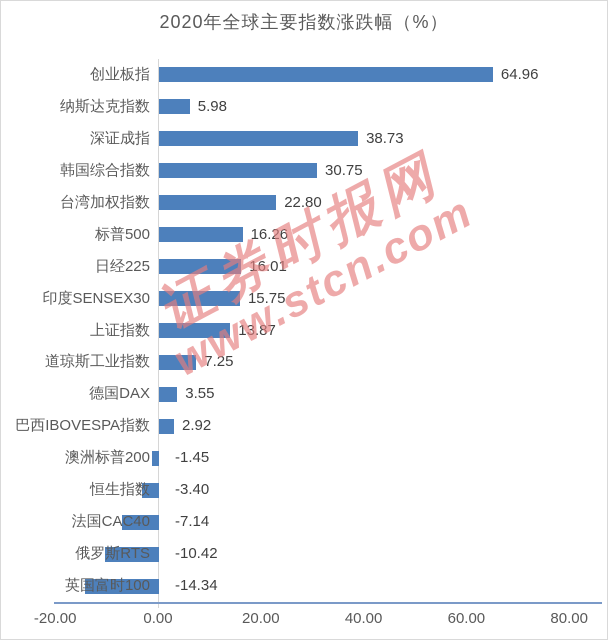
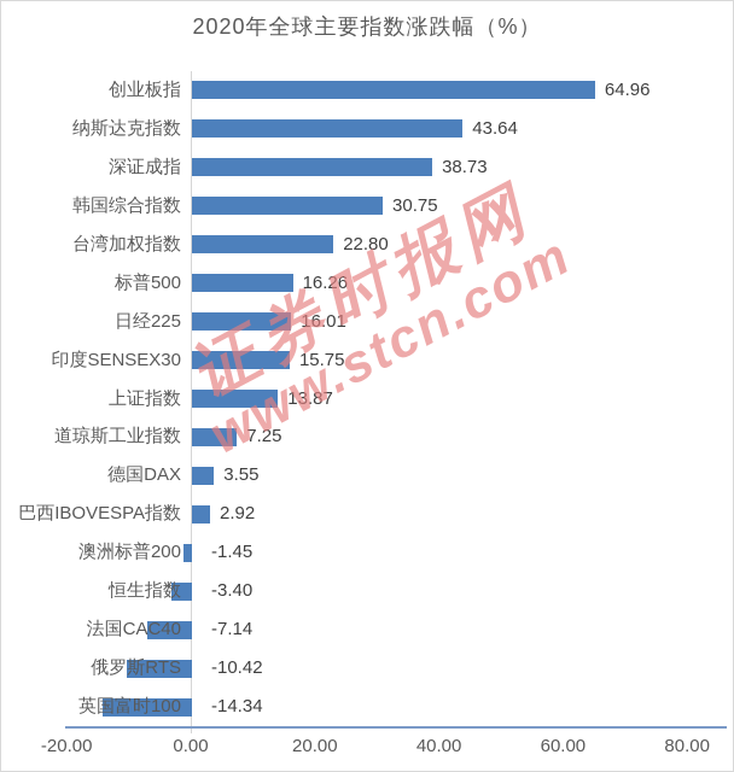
纳斯达克指数: 5.98 -> 43.64
